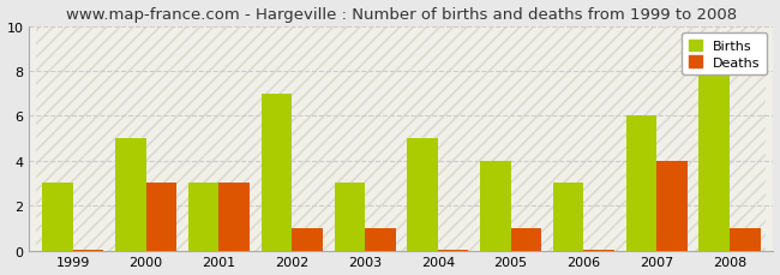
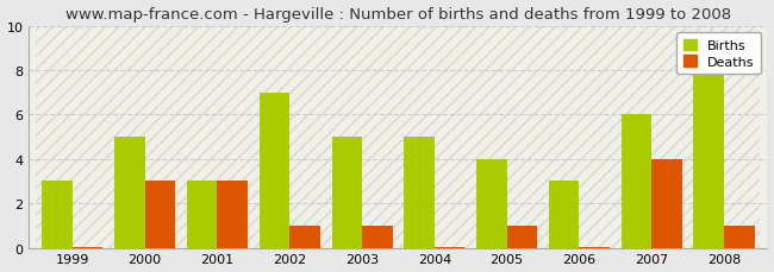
Births/2003: 3 -> 5
